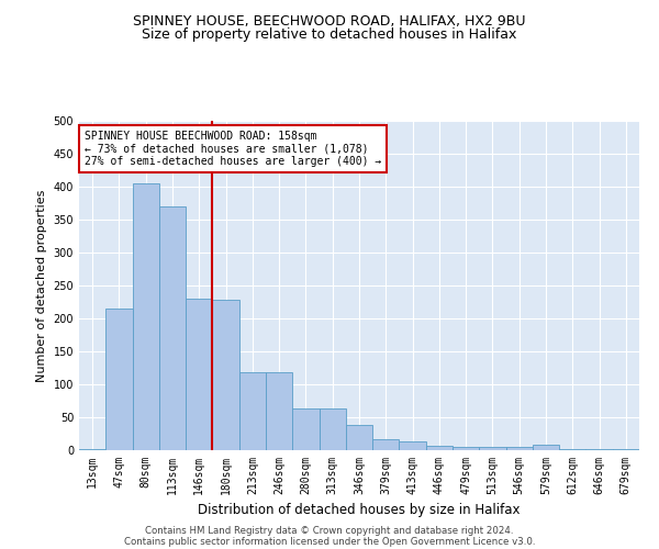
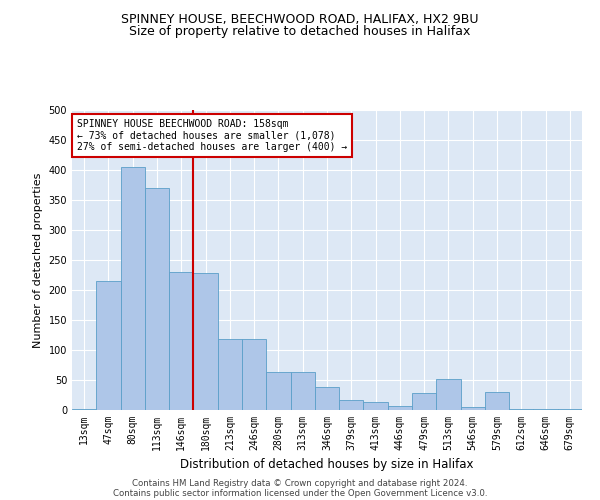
479sqm: 5 -> 28
513sqm: 5 -> 52
579sqm: 8 -> 30
